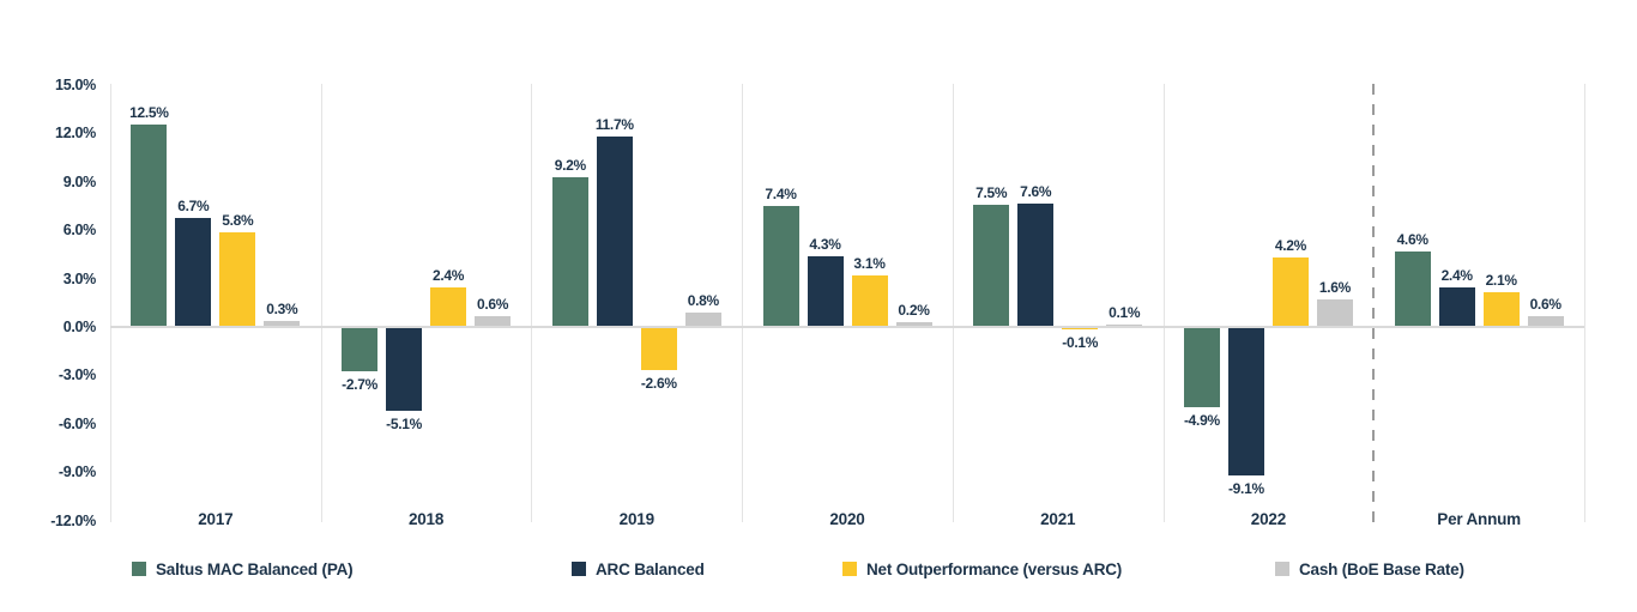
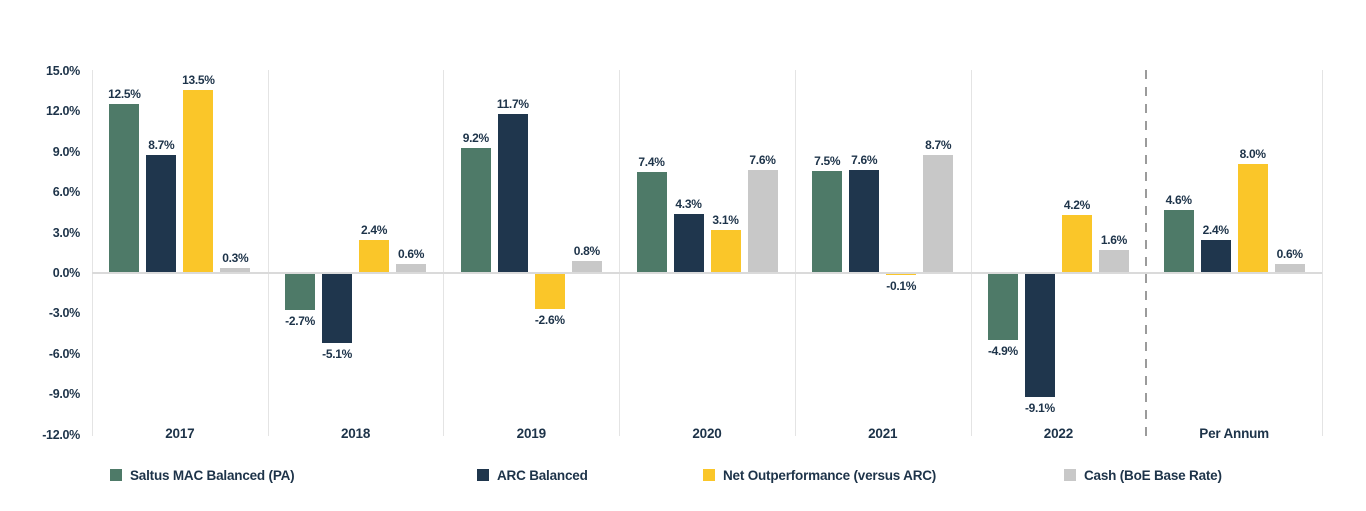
ARC Balanced/2017: 6.7% -> 8.7%
Net Outperformance (versus ARC)/2017: 5.8% -> 13.5%
Cash (BoE Base Rate)/2020: 0.2% -> 7.6%
Cash (BoE Base Rate)/2021: 0.1% -> 8.7%
Net Outperformance (versus ARC)/Per Annum: 2.1% -> 8.0%
